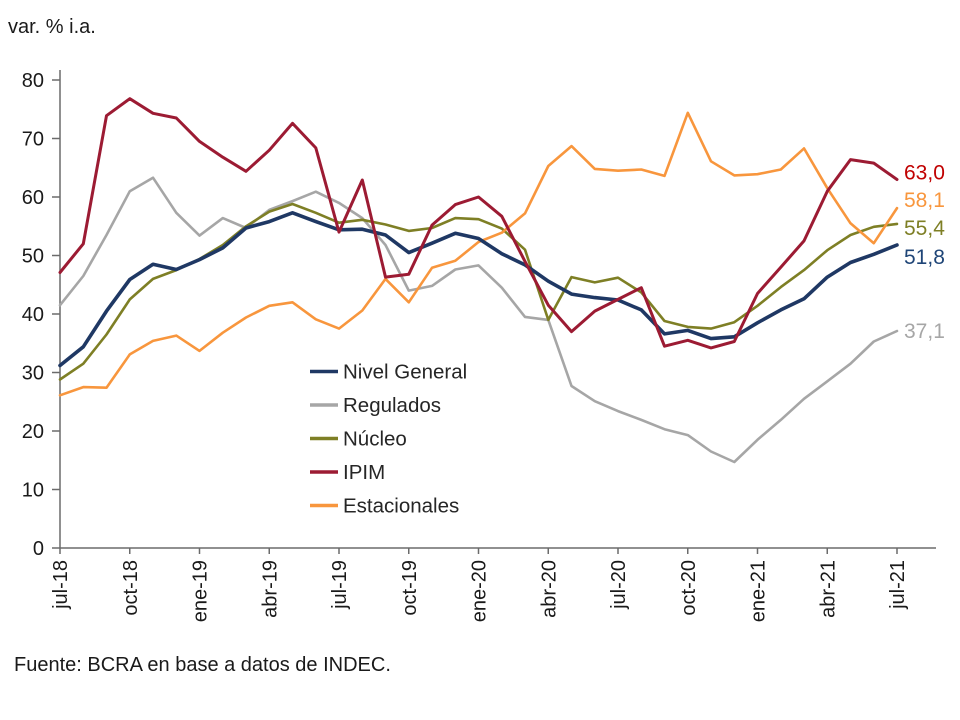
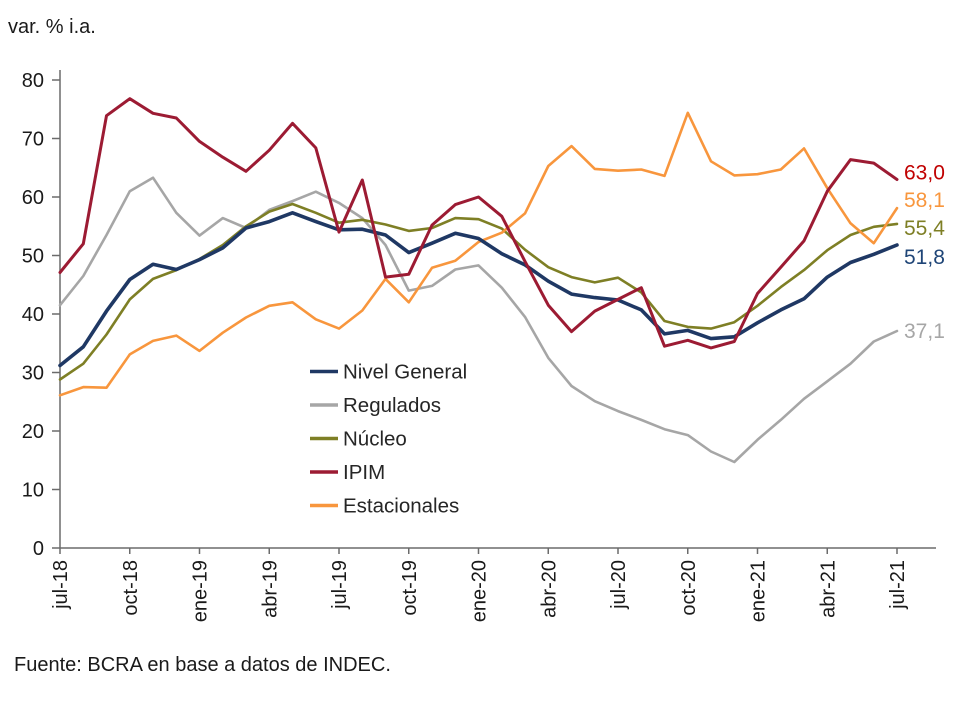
Regulados/abr-20: 39 -> 32
Núcleo/abr-20: 39 -> 48
